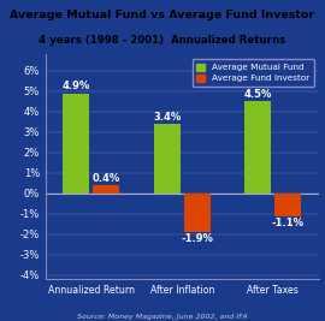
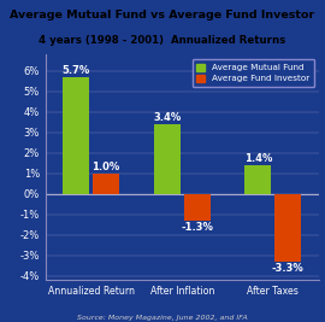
Average Mutual Fund/Annualized Return: 4.9% -> 5.7%
Average Fund Investor/Annualized Return: 0.4% -> 1.0%
Average Fund Investor/After Inflation: -1.9% -> -1.3%
Average Mutual Fund/After Taxes: 4.5% -> 1.4%
Average Fund Investor/After Taxes: -1.1% -> -3.3%
